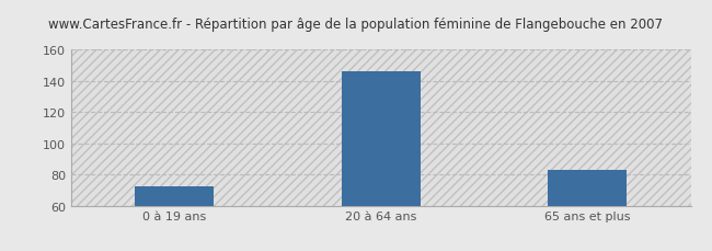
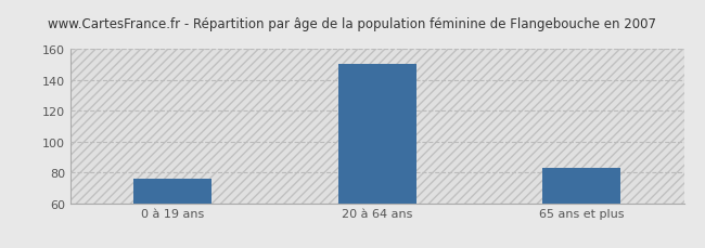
0 à 19 ans: 72 -> 76
20 à 64 ans: 146 -> 150
